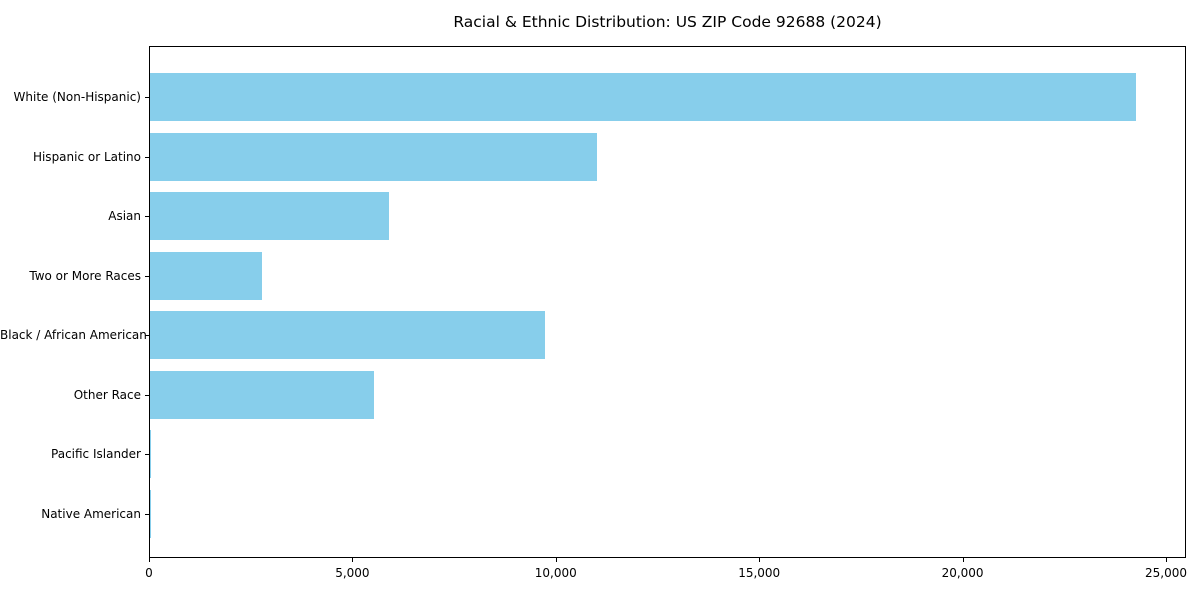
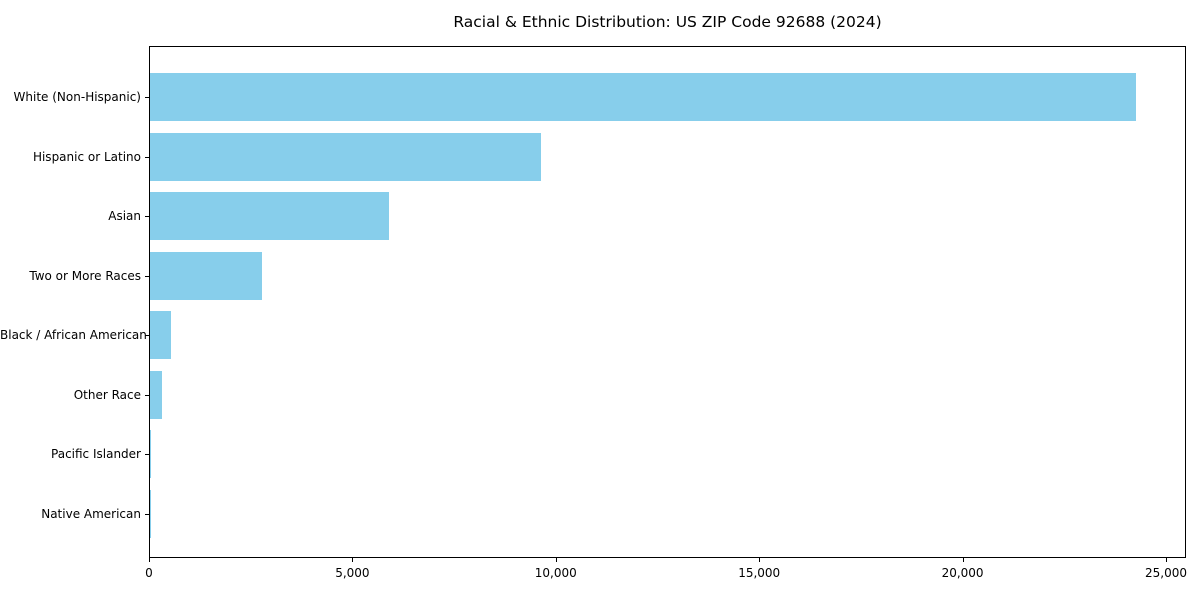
Hispanic or Latino: 11000 -> 9600
Black / African American: 9700 -> 500
Other Race: 5500 -> 300
